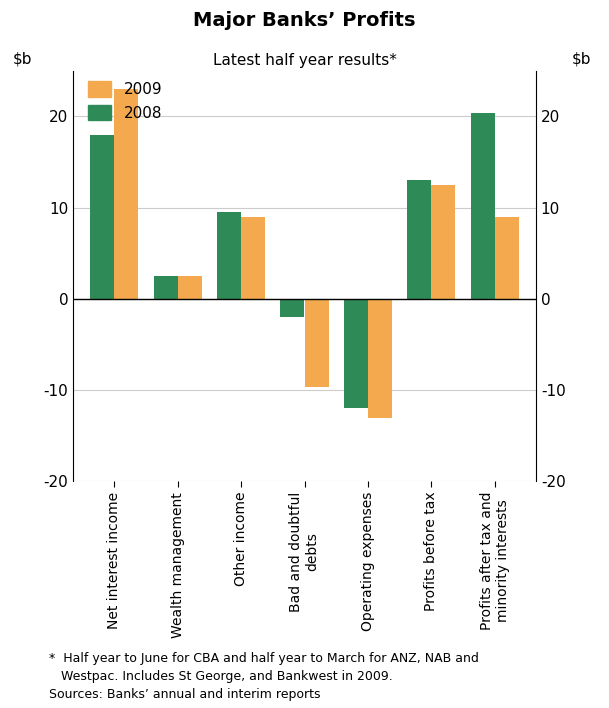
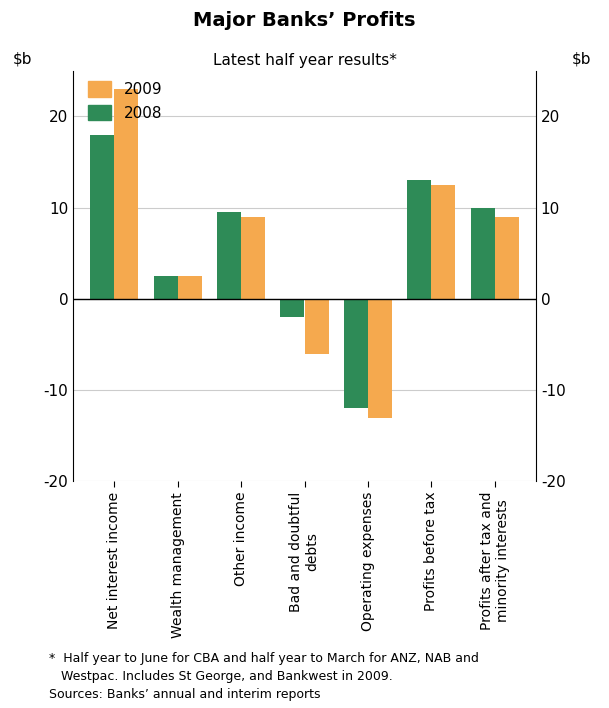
2009/Bad and doubtful debts: -9.6 -> -6.0
2008/Profits after tax and minority interests: 20.4 -> 10.0
